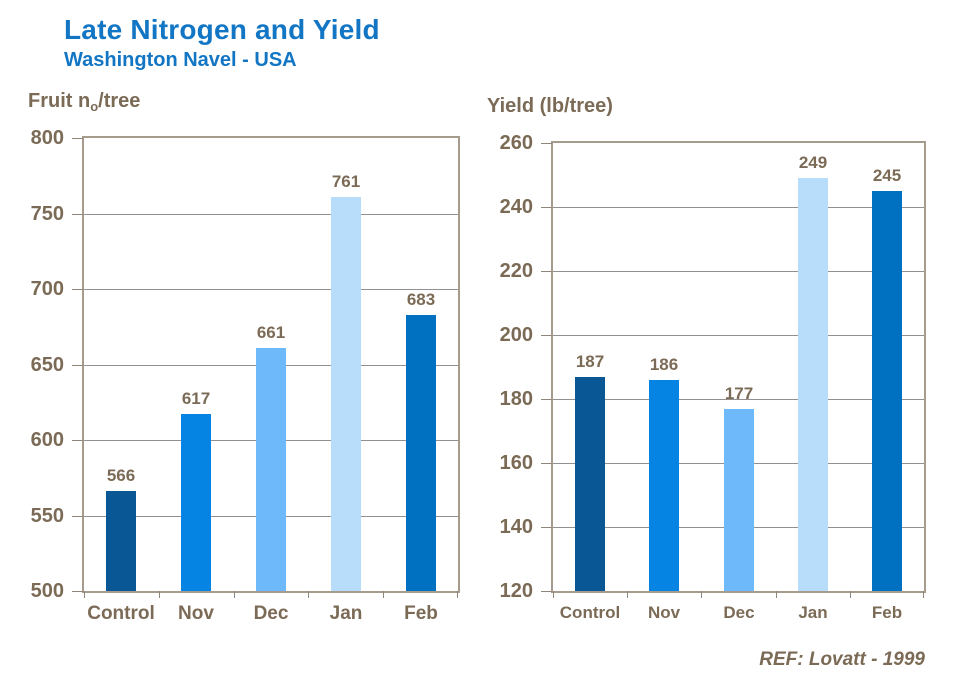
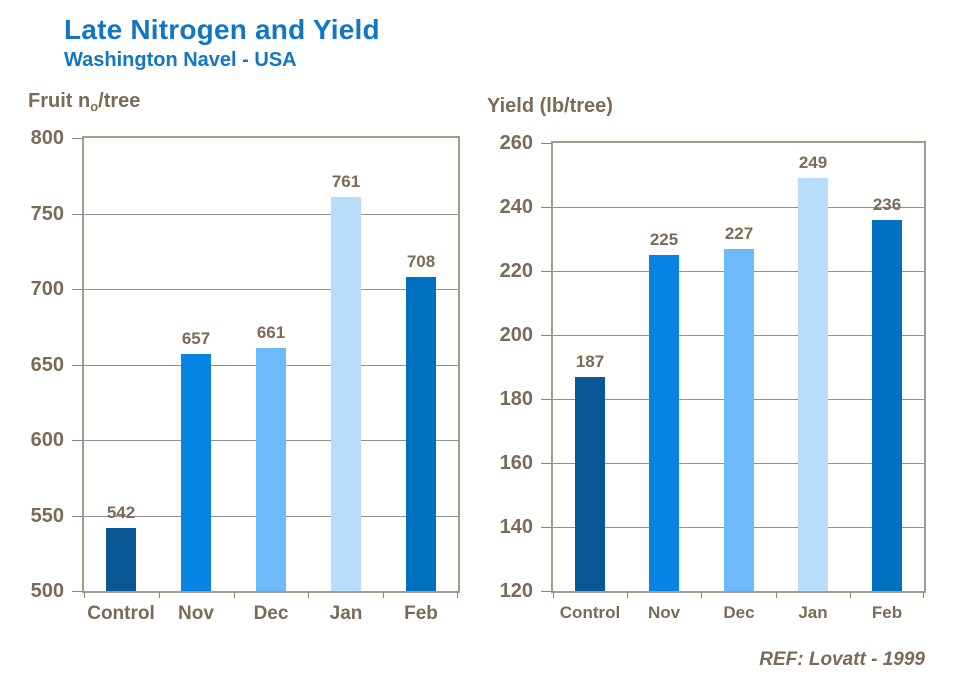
Fruit no/tree/Control: 566 -> 542
Fruit no/tree/Nov: 617 -> 657
Fruit no/tree/Feb: 683 -> 708
Yield (lb/tree)/Nov: 186 -> 225
Yield (lb/tree)/Dec: 177 -> 227
Yield (lb/tree)/Feb: 245 -> 236
